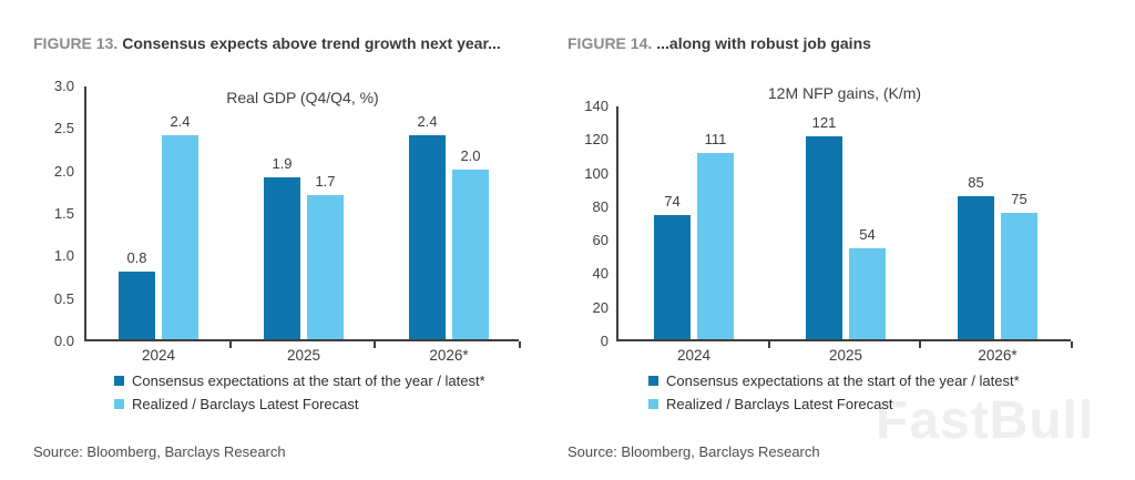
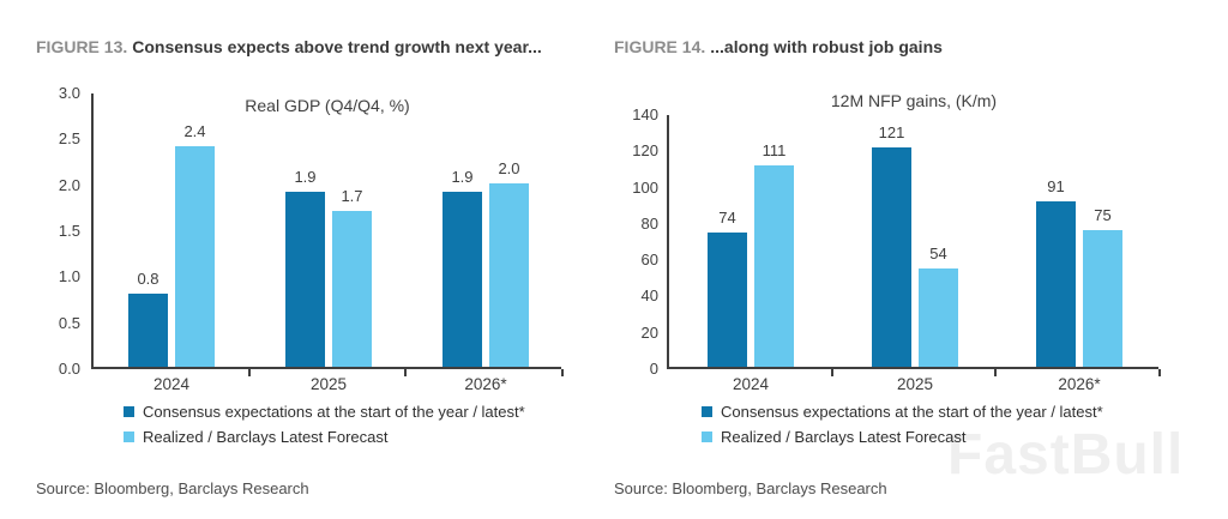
Real GDP (Q4/Q4, %)/Consensus expectations at the start of the year / latest*/2026*: 2.4 -> 1.9
12M NFP gains, (K/m)/Consensus expectations at the start of the year / latest*/2026*: 85 -> 91
